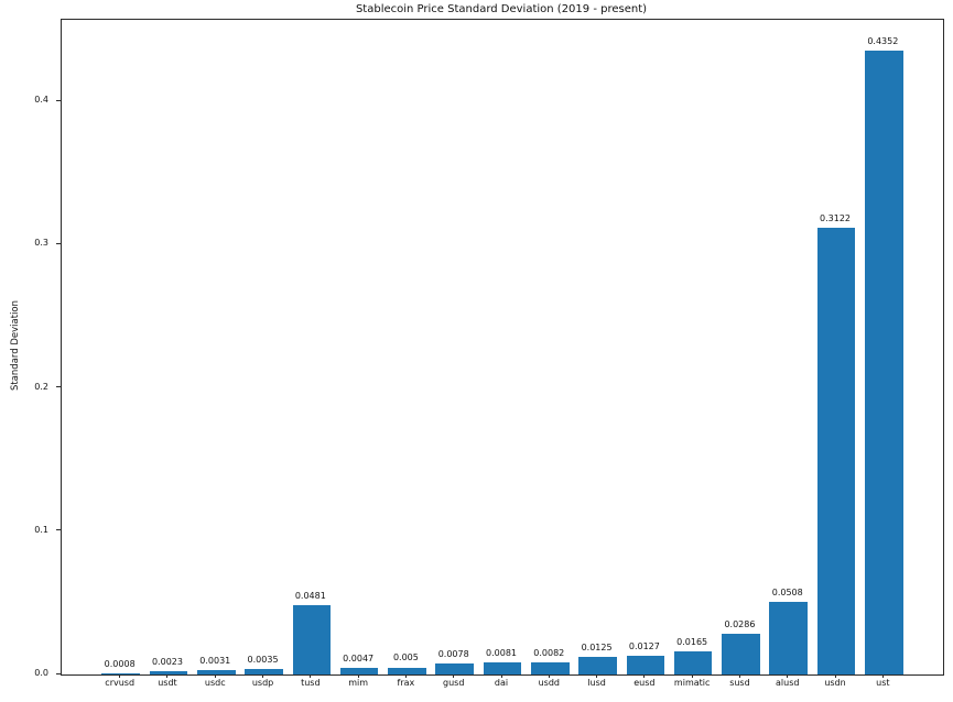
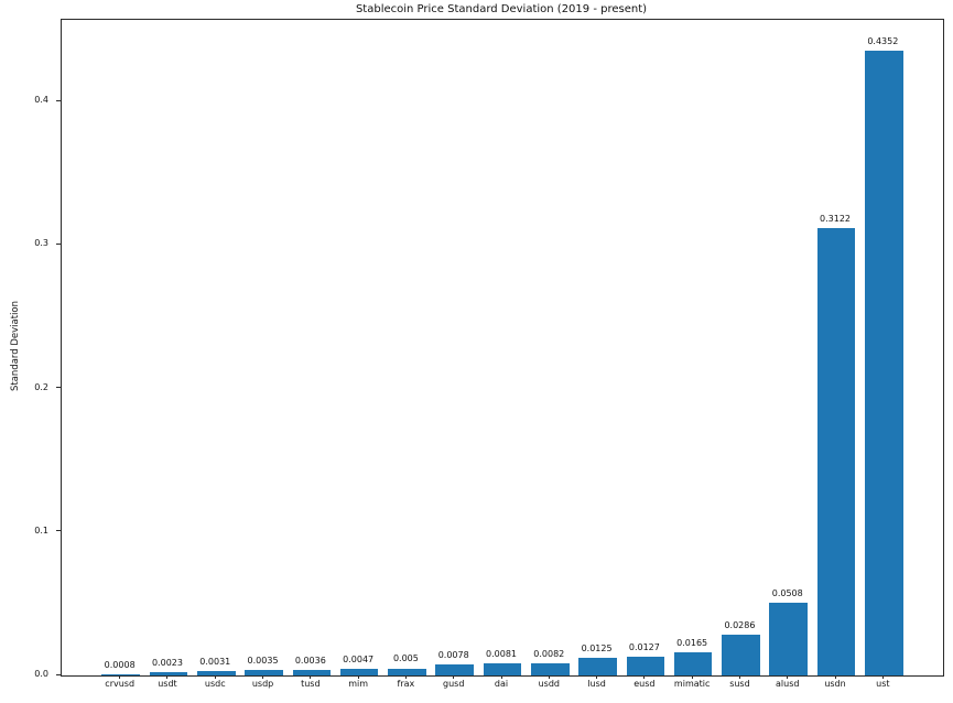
tusd: 0.0481 -> 0.0036
